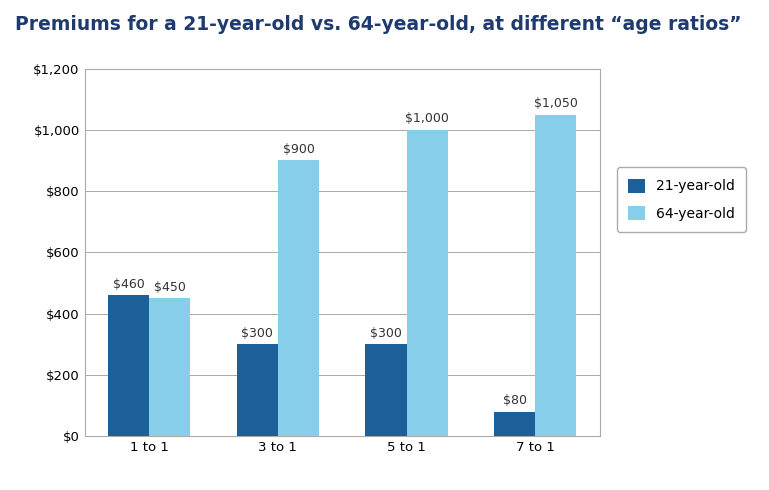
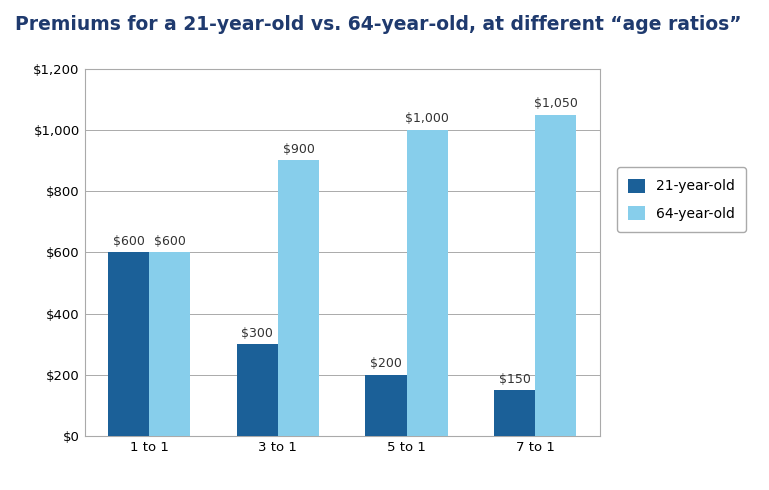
21-year-old/1 to 1: $460 -> $600
64-year-old/1 to 1: $450 -> $600
21-year-old/5 to 1: $300 -> $200
21-year-old/7 to 1: $80 -> $150
